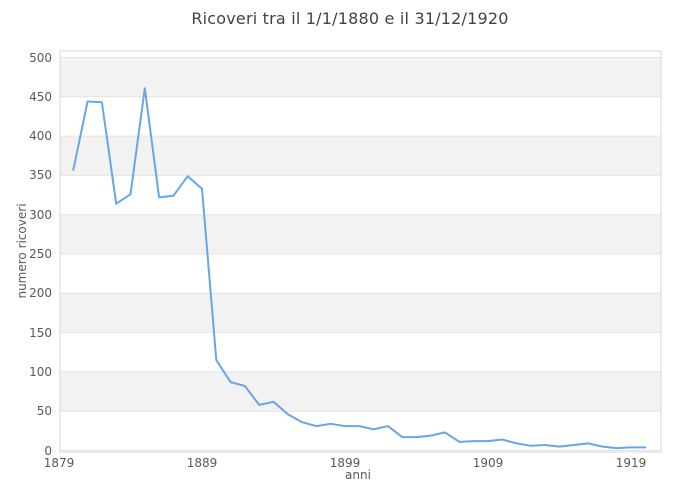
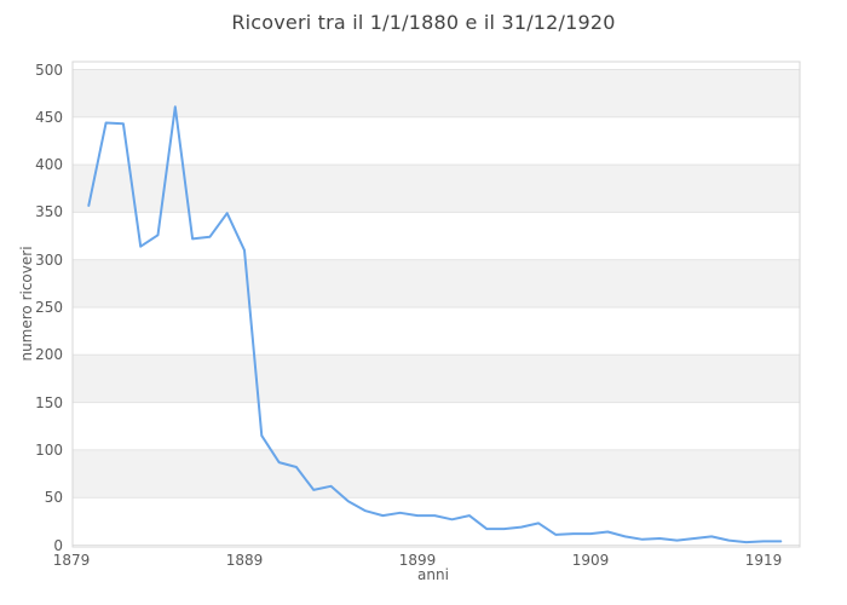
1889: 330 -> 310
